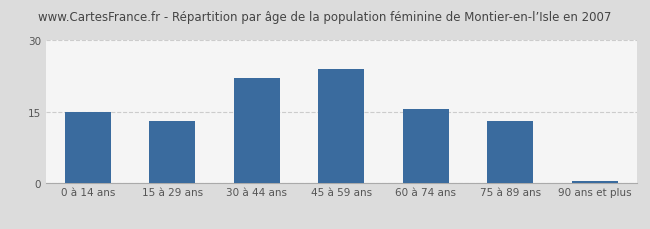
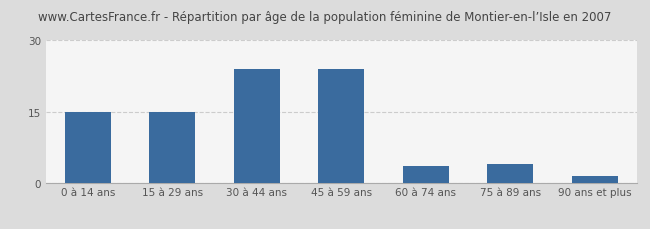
15 à 29 ans: 13.0 -> 15.0
30 à 44 ans: 22.0 -> 24.0
60 à 74 ans: 15.5 -> 3.5
75 à 89 ans: 13.0 -> 4.0
90 ans et plus: 0.4 -> 1.5
